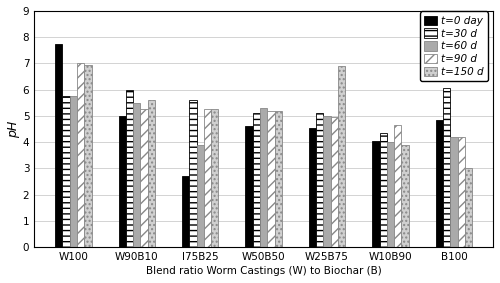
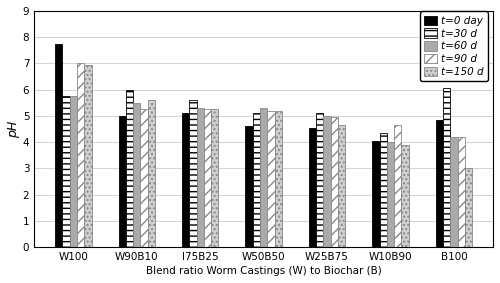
t=0 day/I75B25: 2.70 -> 5.10
t=60 d/I75B25: 3.90 -> 5.30
t=150 d/W25B75: 6.90 -> 4.65
